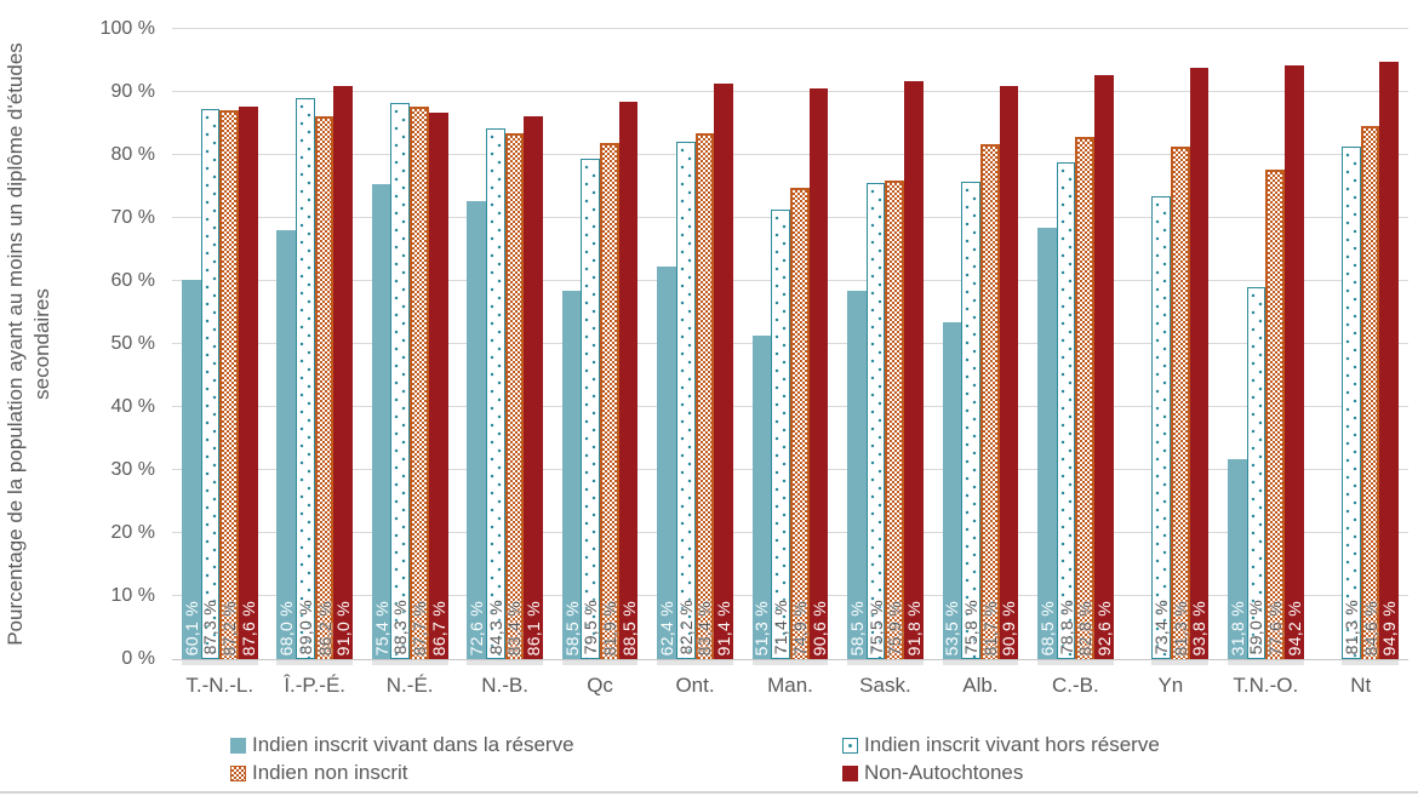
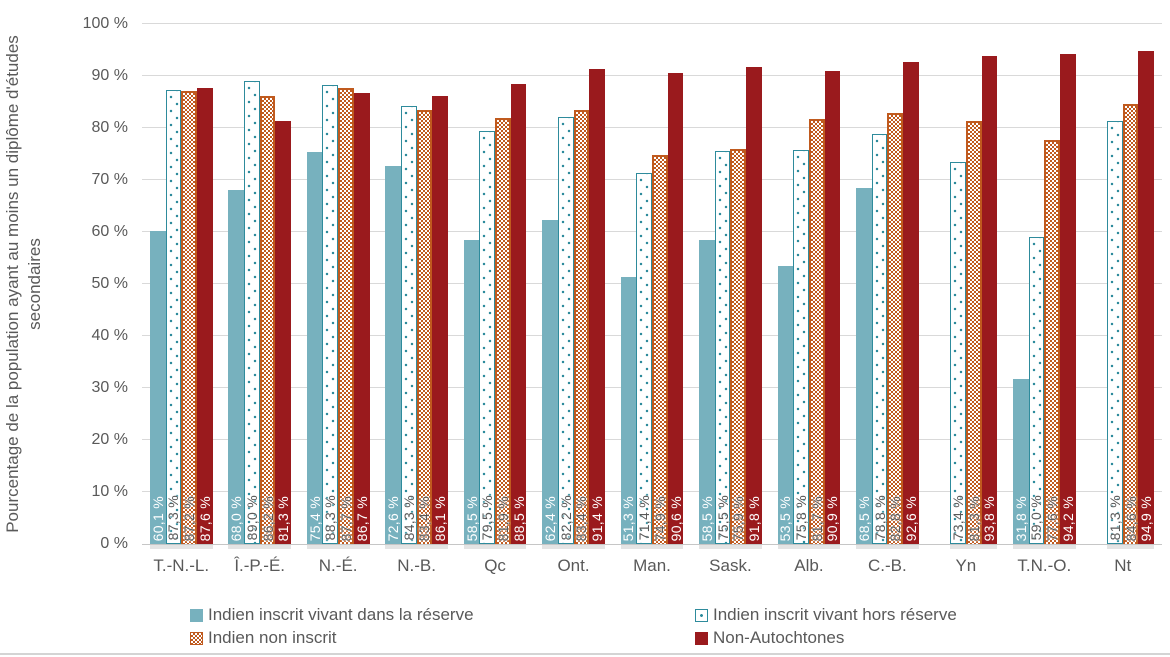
Non-Autochtones/Î.-P.-É.: 91,0 -> 81,3
